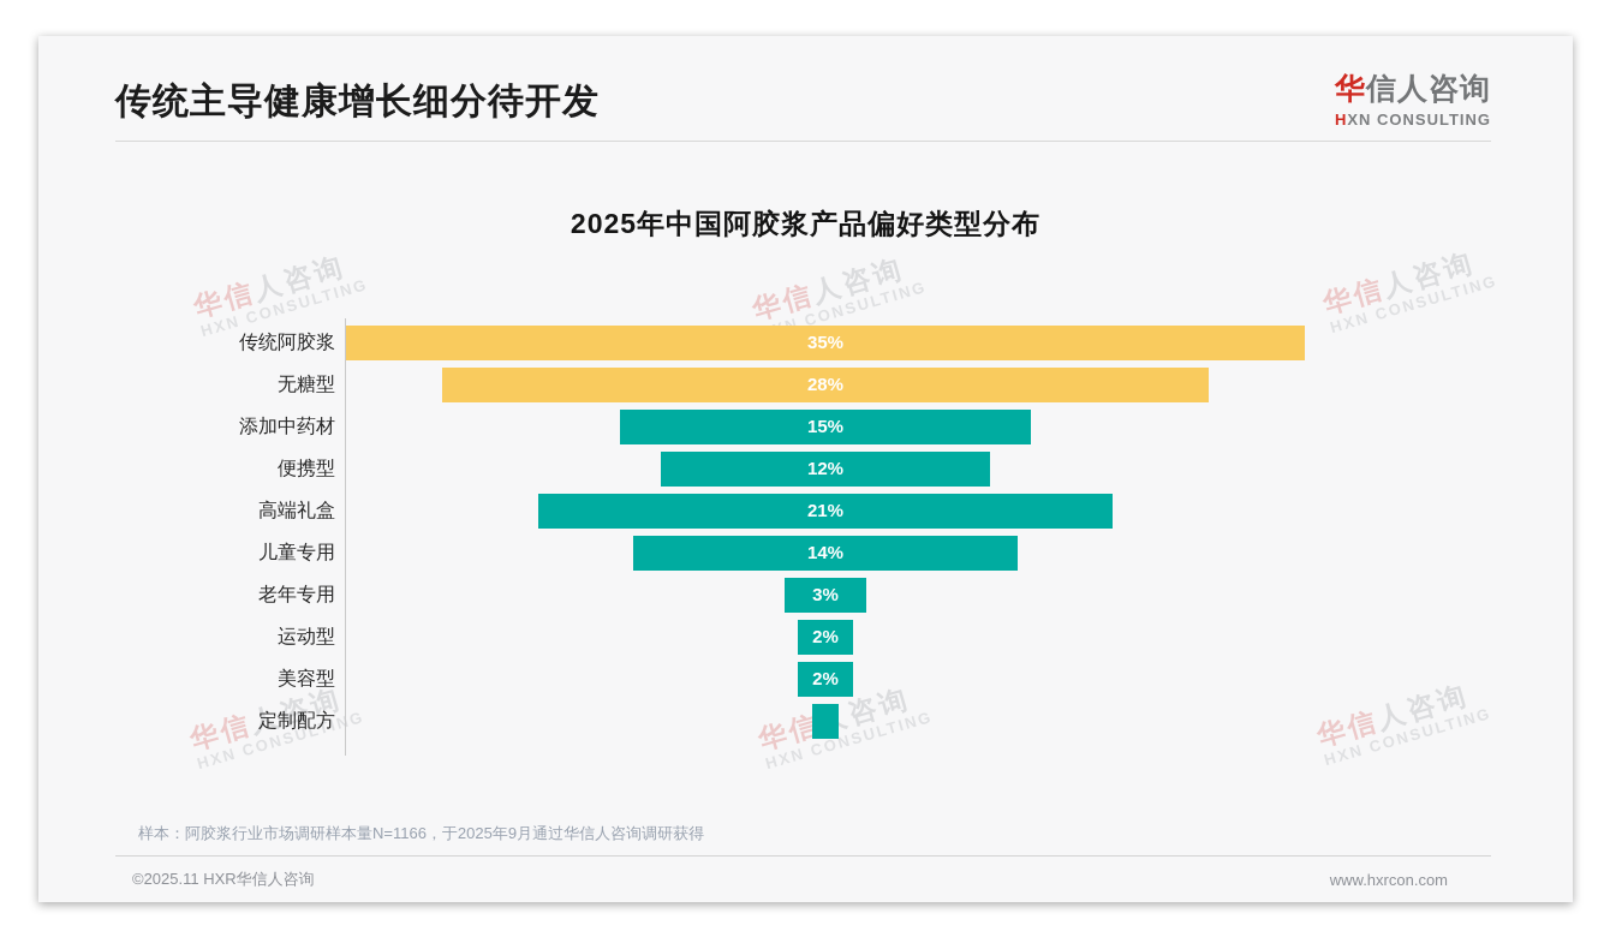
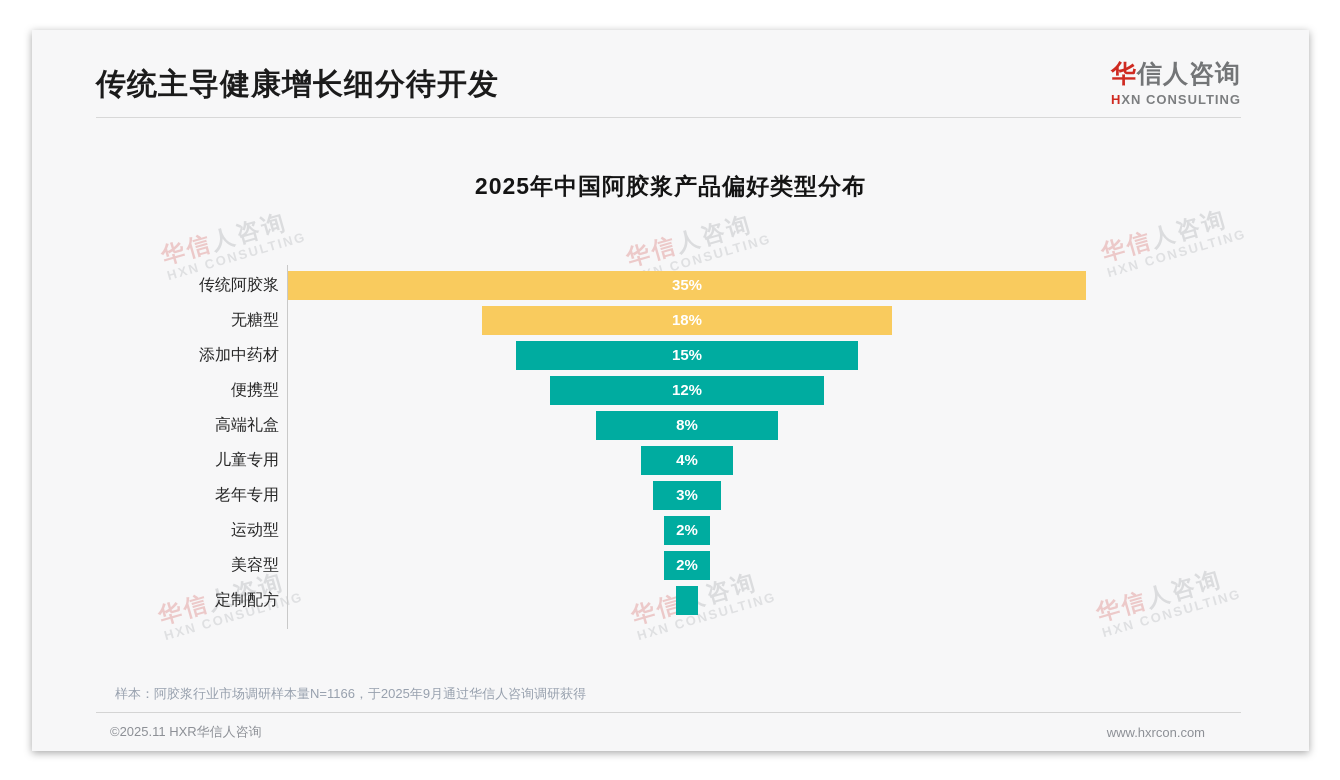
无糖型: 28% -> 18%
高端礼盒: 21% -> 8%
儿童专用: 14% -> 4%
